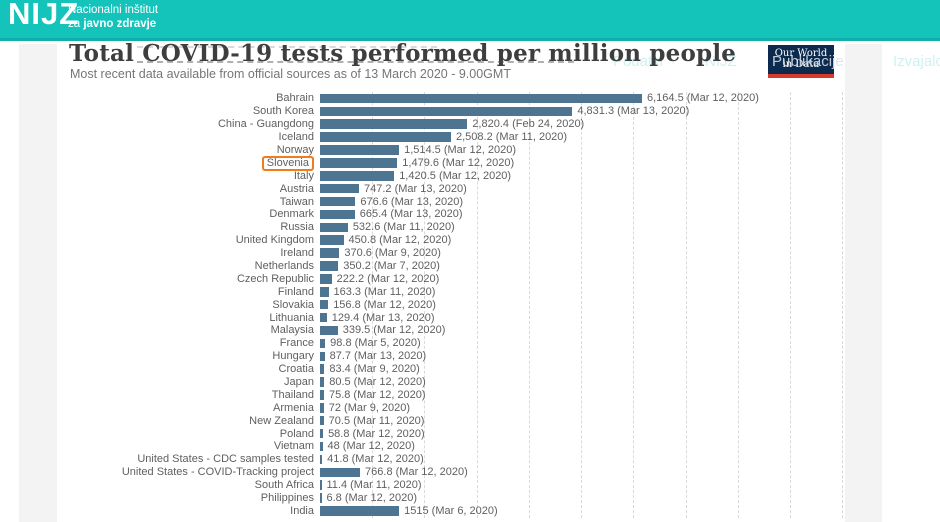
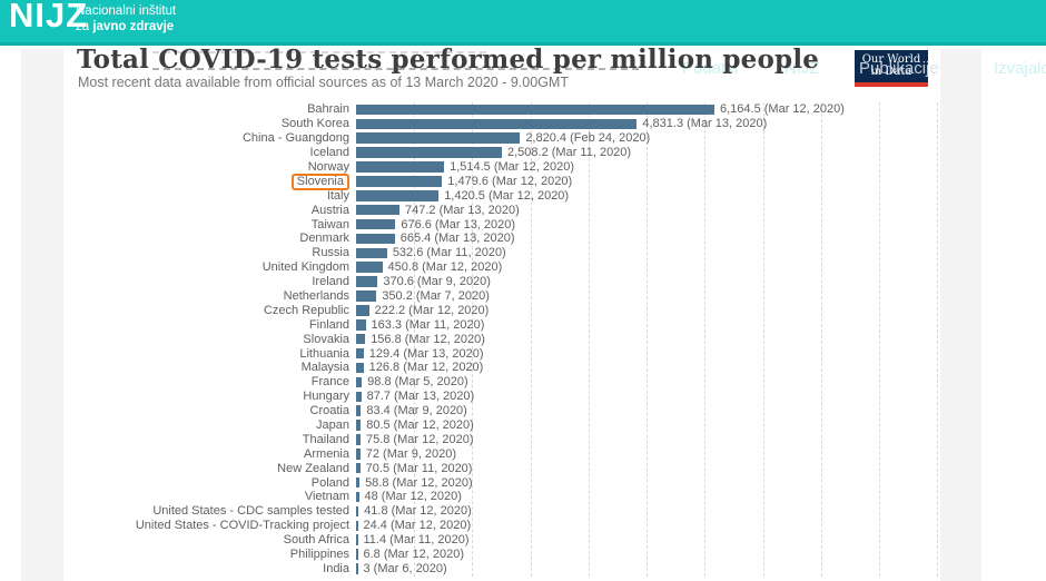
Malaysia: 339.5 -> 126.8
United States - COVID-Tracking project: 766.8 -> 24.4
India: 1515 -> 3
